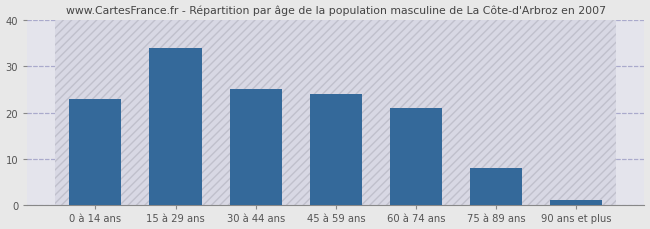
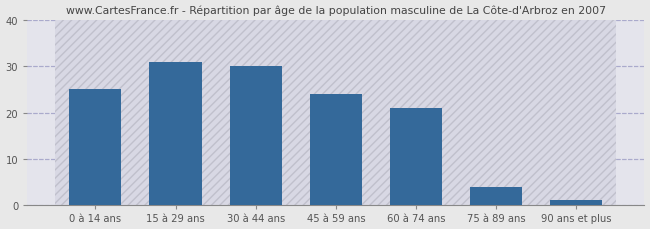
0 à 14 ans: 23 -> 25
15 à 29 ans: 34 -> 31
30 à 44 ans: 25 -> 30
75 à 89 ans: 8 -> 4
